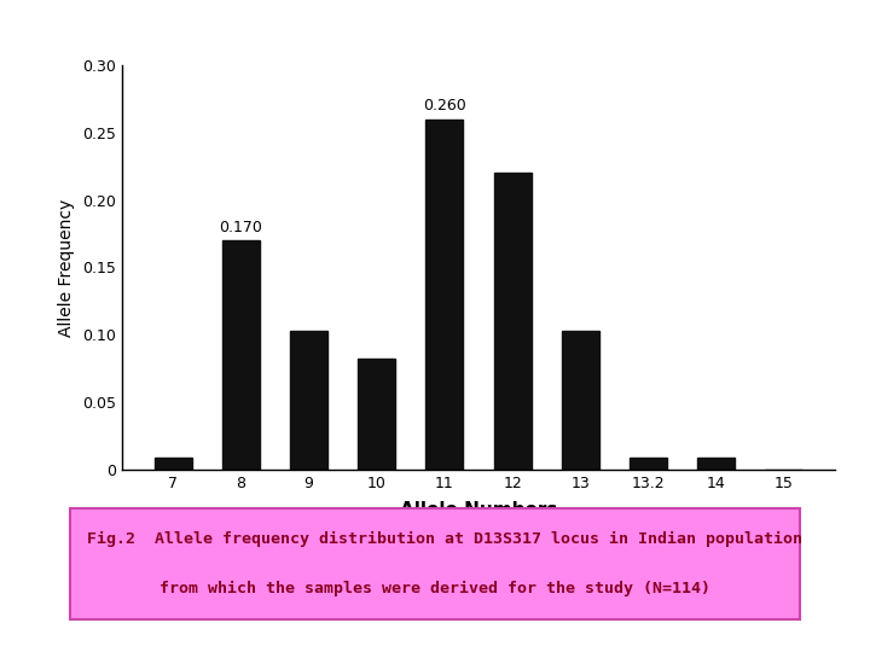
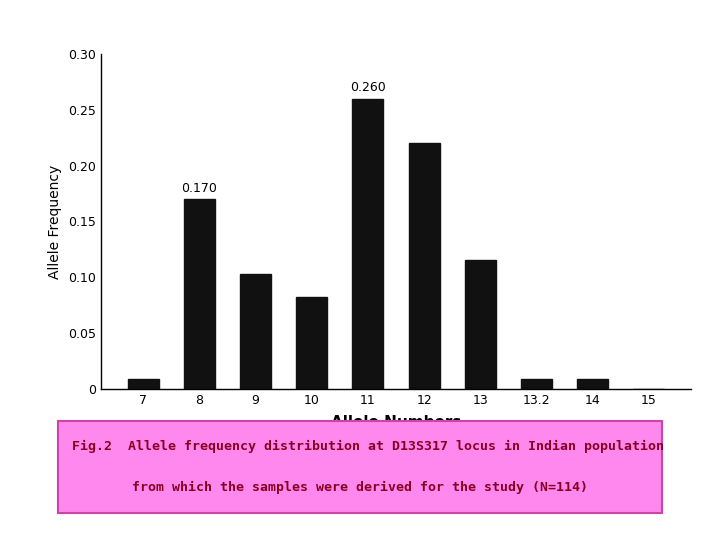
13: 0.103 -> 0.115
